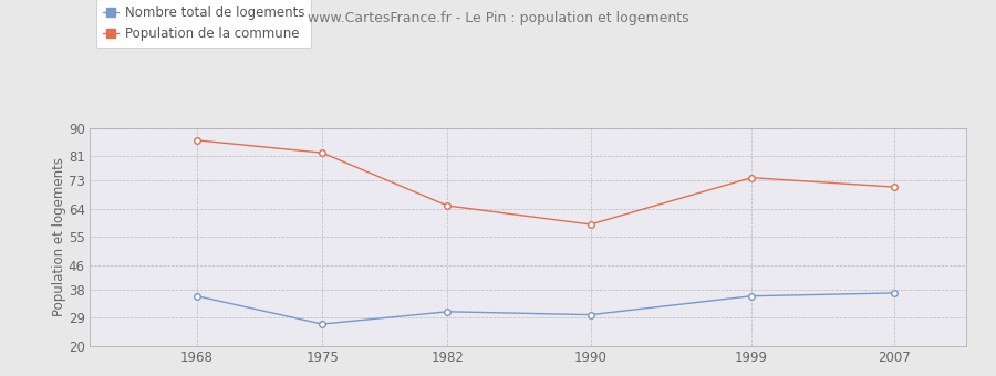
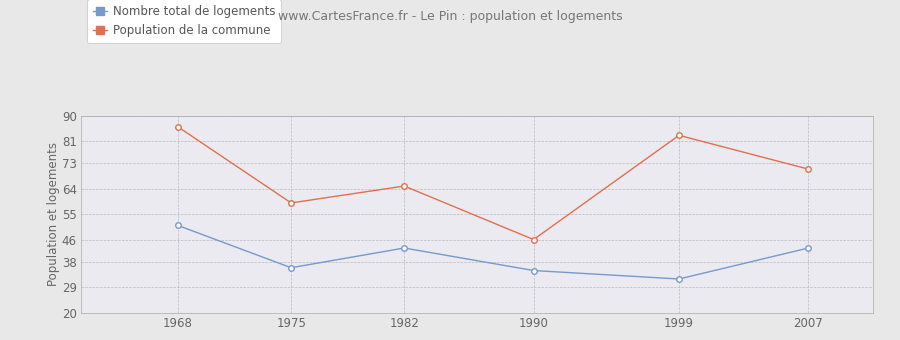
Nombre total de logements/1968: 36 -> 51
Nombre total de logements/1975: 27 -> 36
Population de la commune/1975: 82 -> 59
Nombre total de logements/1982: 31 -> 43
Nombre total de logements/1990: 30 -> 35
Population de la commune/1990: 59 -> 46
Nombre total de logements/1999: 36 -> 32
Population de la commune/1999: 74 -> 83
Nombre total de logements/2007: 37 -> 43
